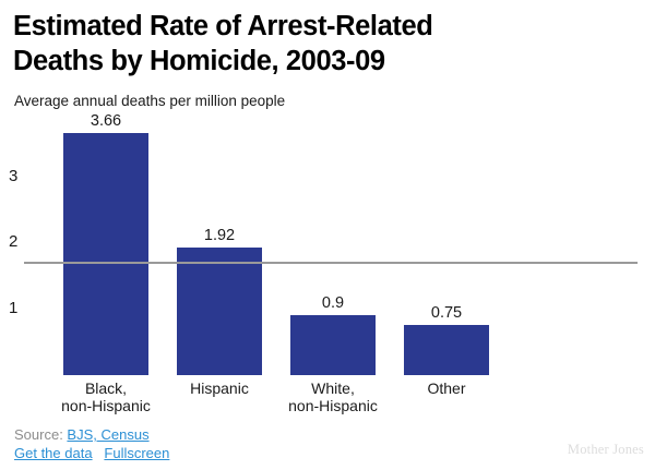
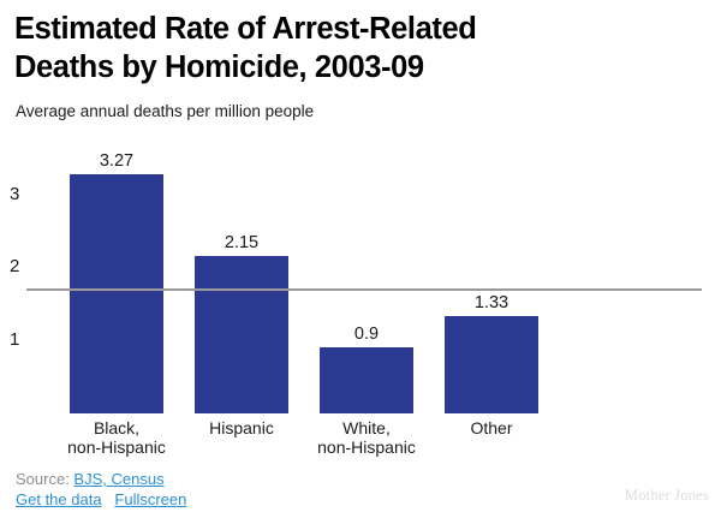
Black, non-Hispanic: 3.66 -> 3.27
Hispanic: 1.92 -> 2.15
Other: 0.75 -> 1.33
